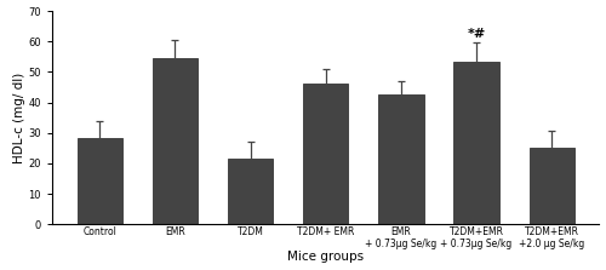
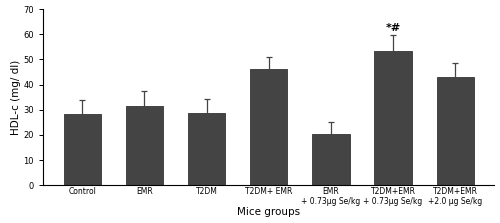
EMR: 54.5 -> 31.5
T2DM: 21.5 -> 28.8
EMR + 0.73μg Se/kg: 42.5 -> 20.5
T2DM+EMR +2.0 μg Se/kg: 25.0 -> 43.0
